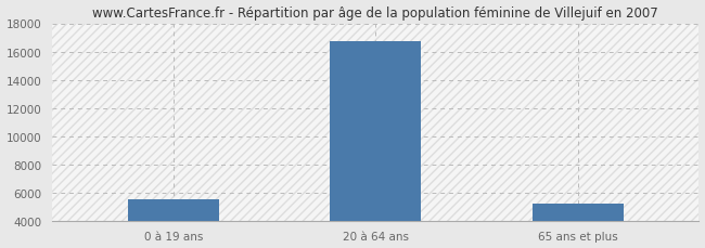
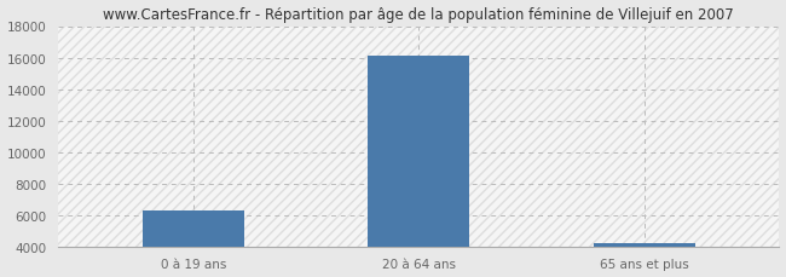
0 à 19 ans: 5500 -> 6300
20 à 64 ans: 16700 -> 16100
65 ans et plus: 5200 -> 4200
